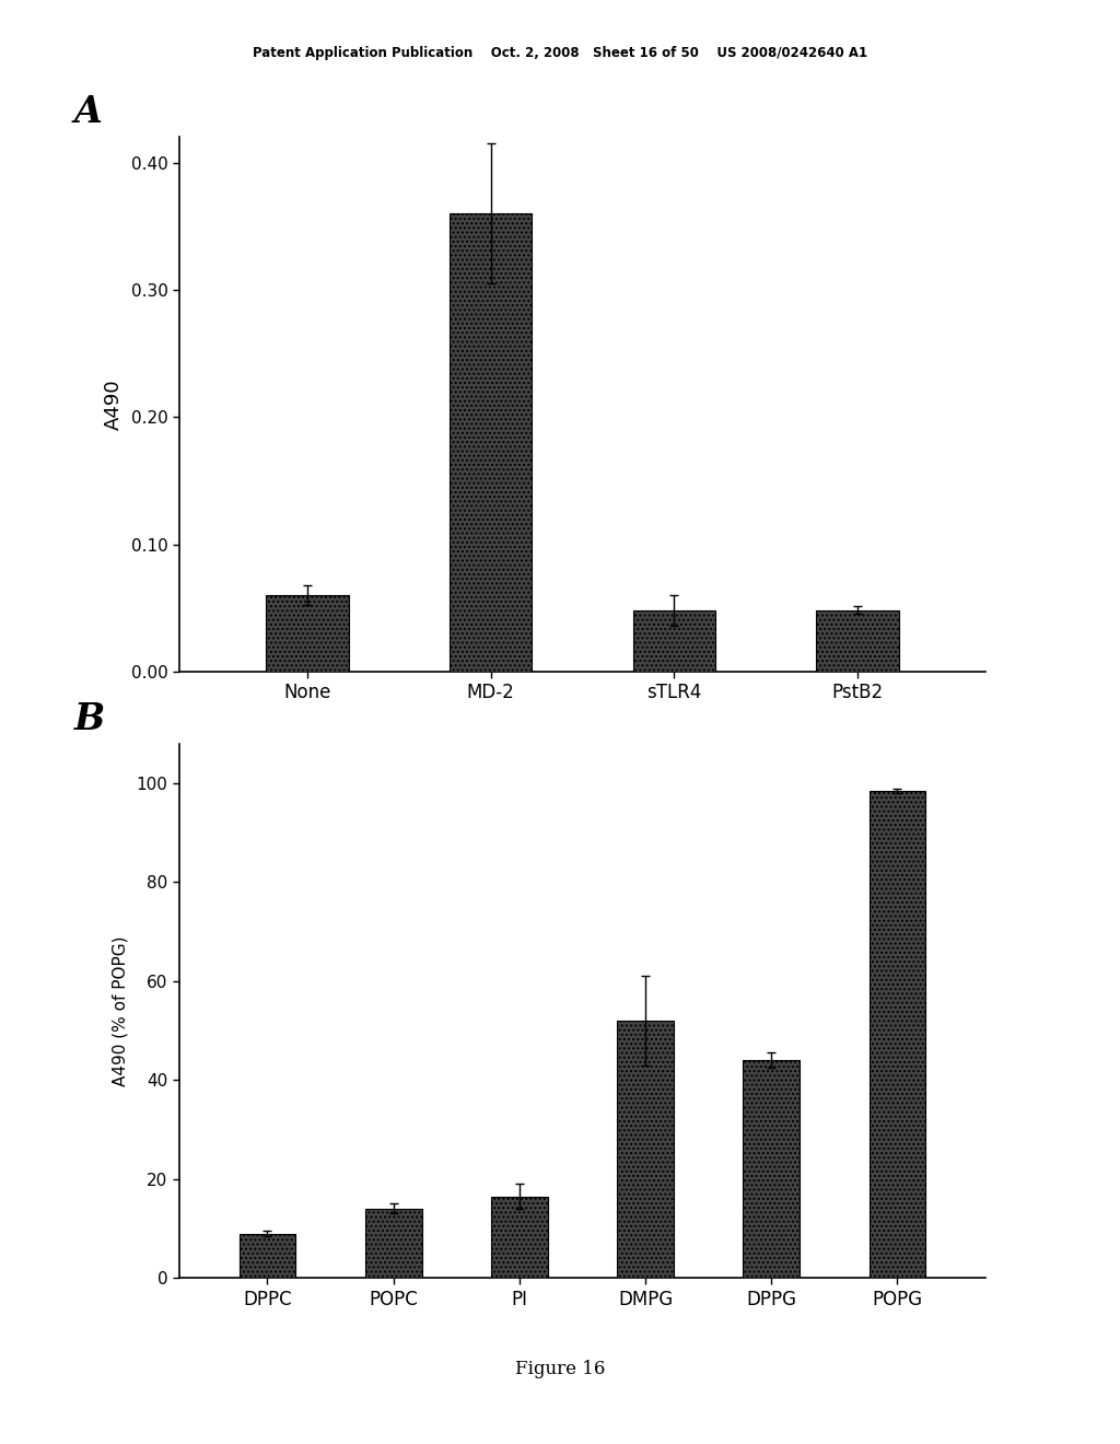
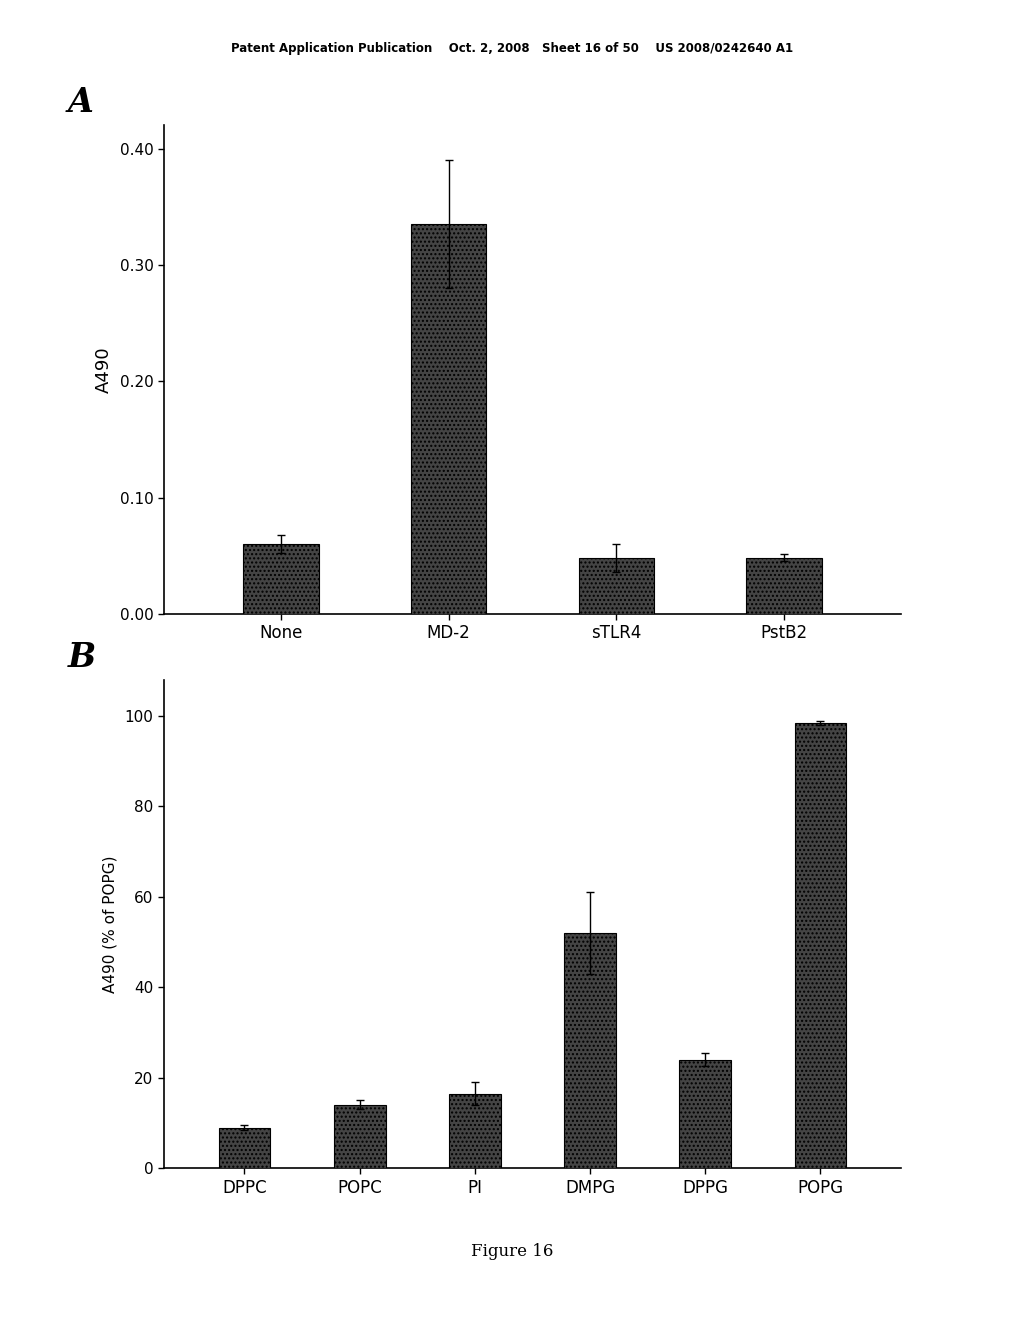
MD-2: 0.360 -> 0.335
DPPG: 44.0 -> 24.0
